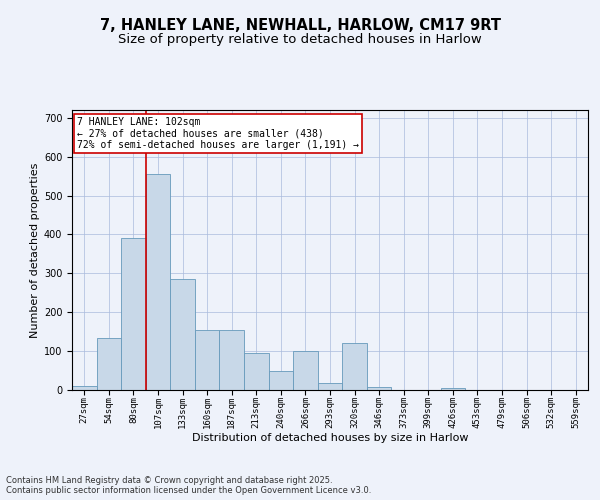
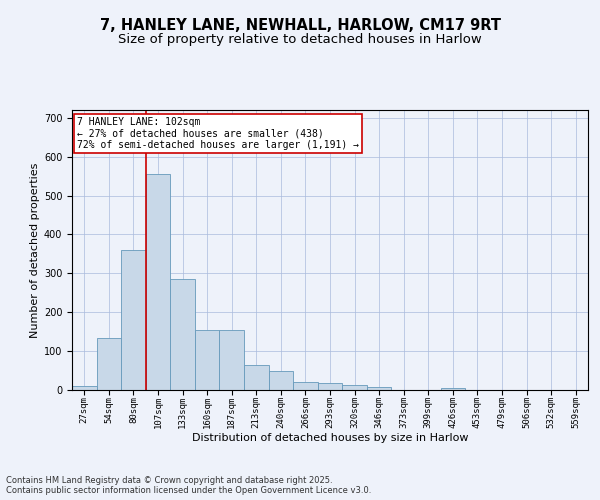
80sqm: 390 -> 360
213sqm: 95 -> 65
266sqm: 100 -> 20
320sqm: 120 -> 12
